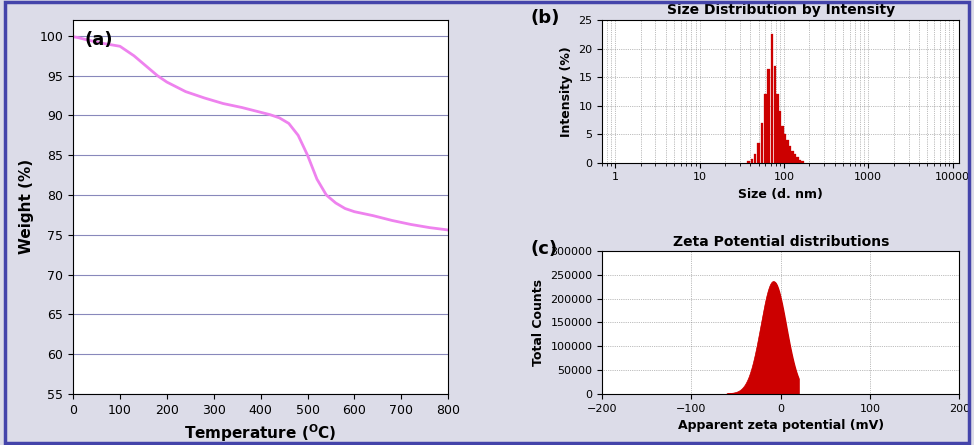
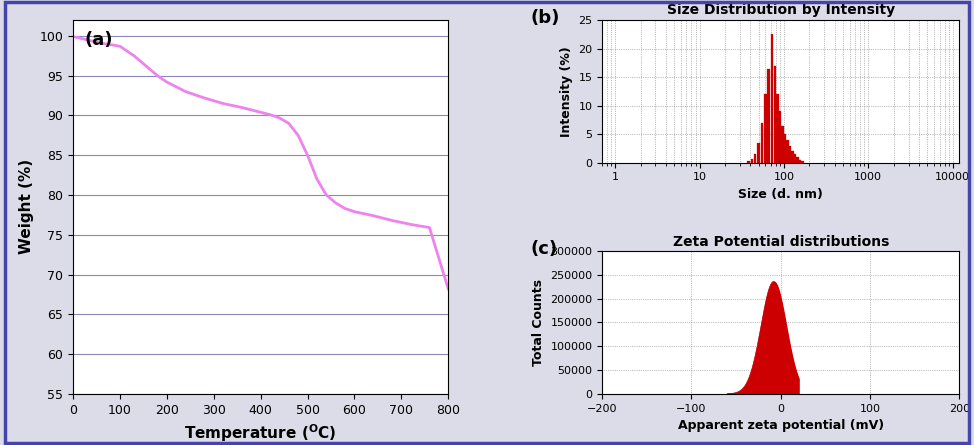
800: 75.6 -> 68.2
